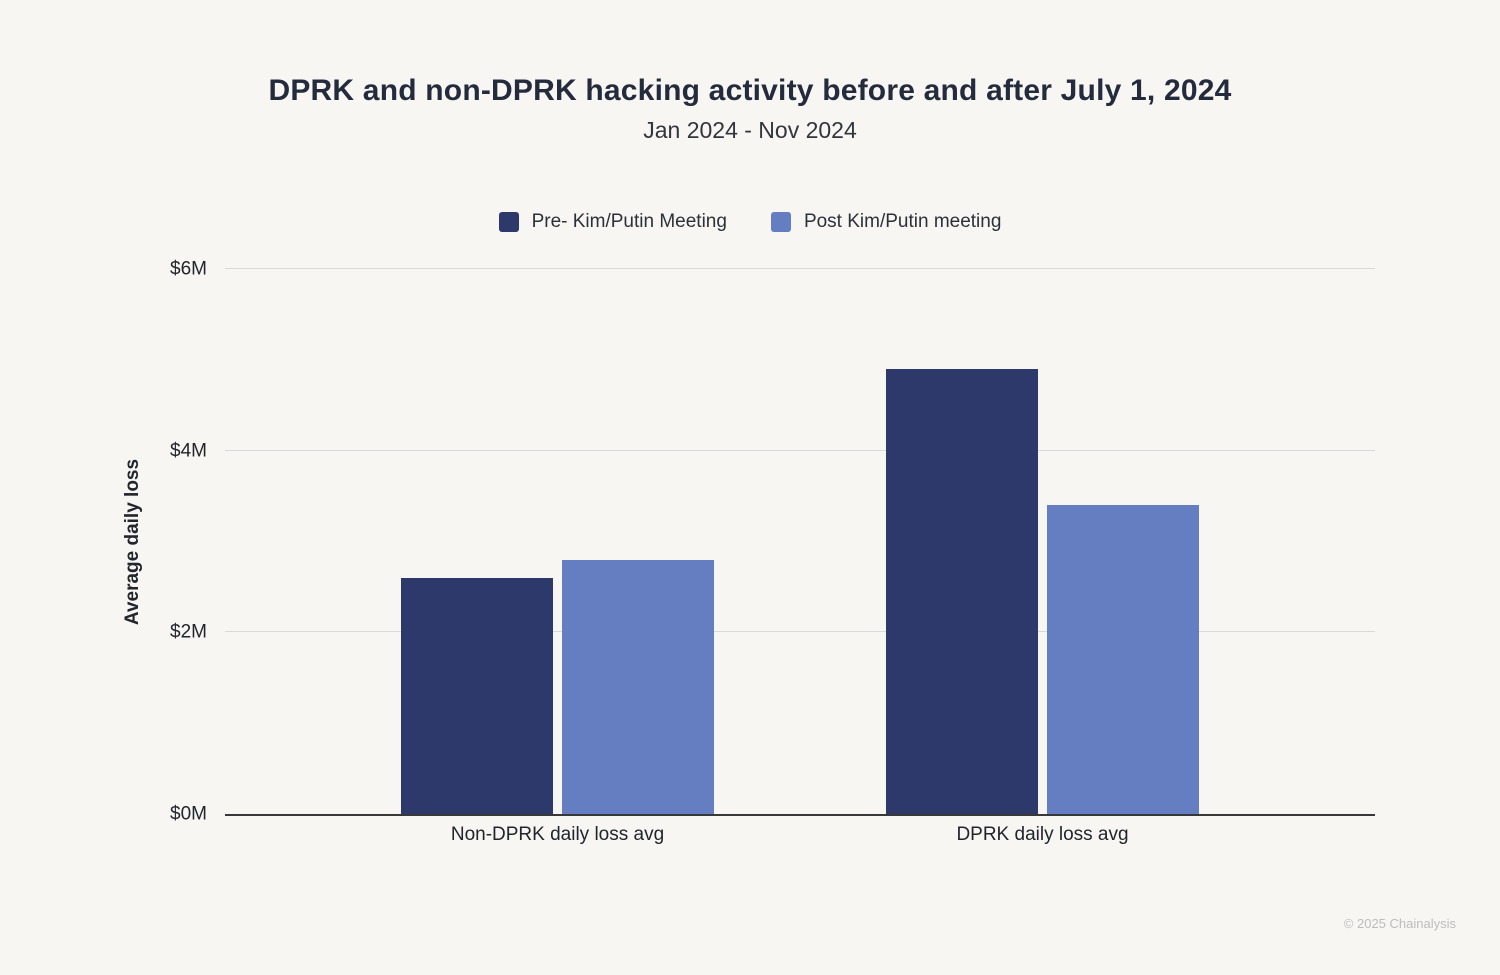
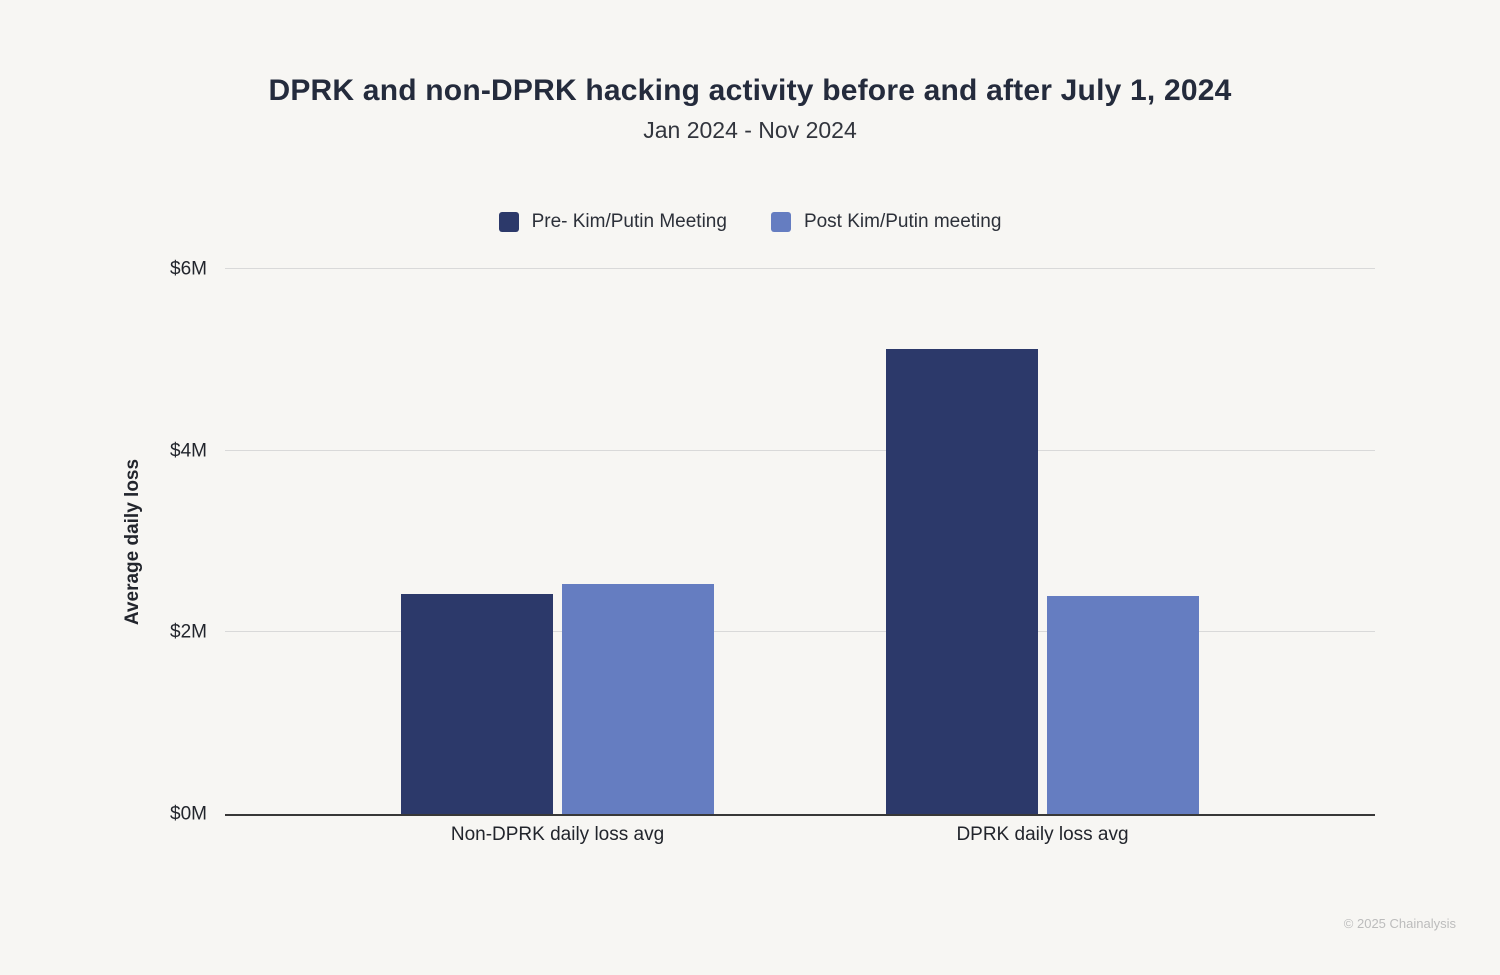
Pre- Kim/Putin Meeting/Non-DPRK daily loss avg: $2.6M -> $2.4M
Post Kim/Putin meeting/Non-DPRK daily loss avg: $2.8M -> $2.5M
Pre- Kim/Putin Meeting/DPRK daily loss avg: $4.9M -> $5.1M
Post Kim/Putin meeting/DPRK daily loss avg: $3.4M -> $2.4M
